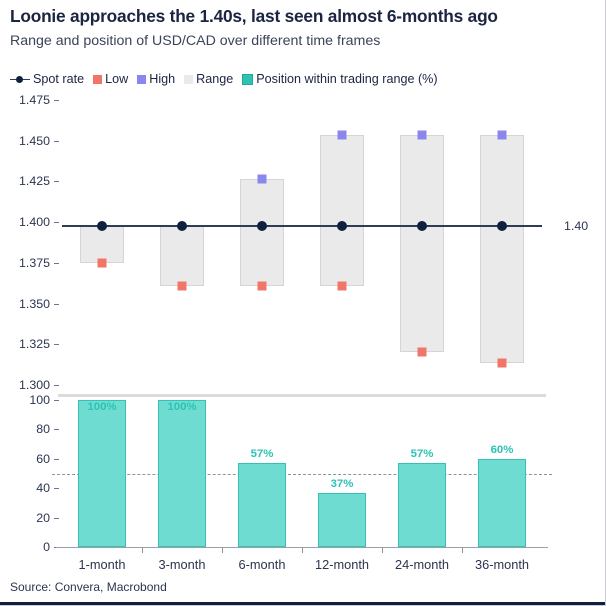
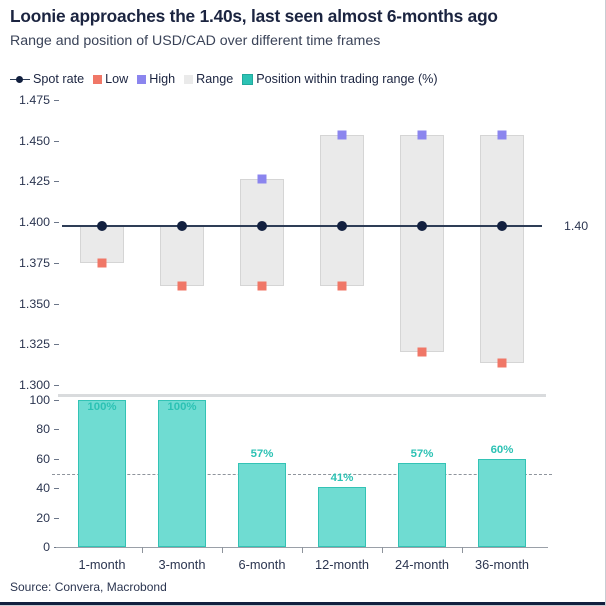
Position within trading range (%)/12-month: 37% -> 41%
